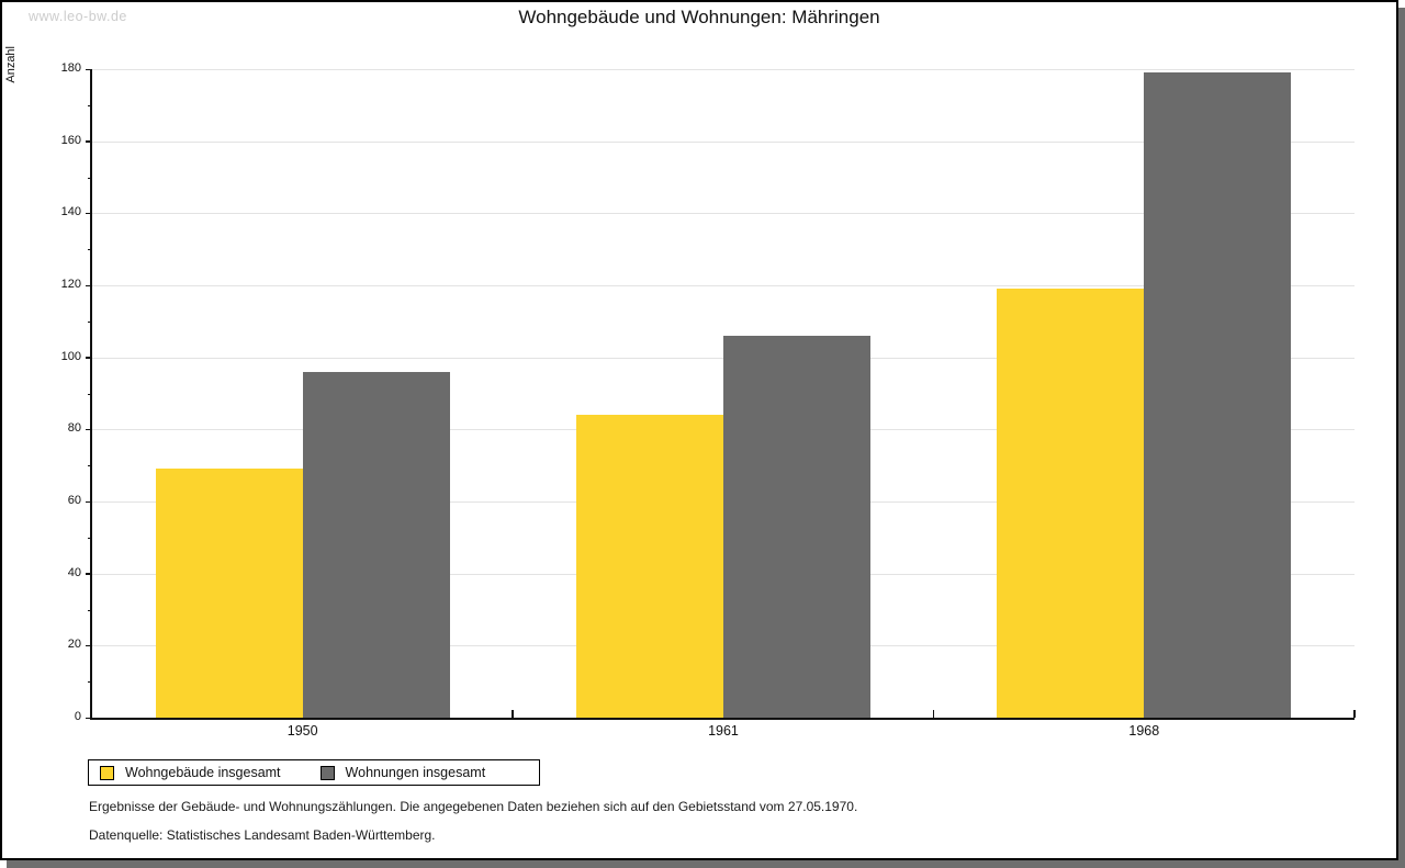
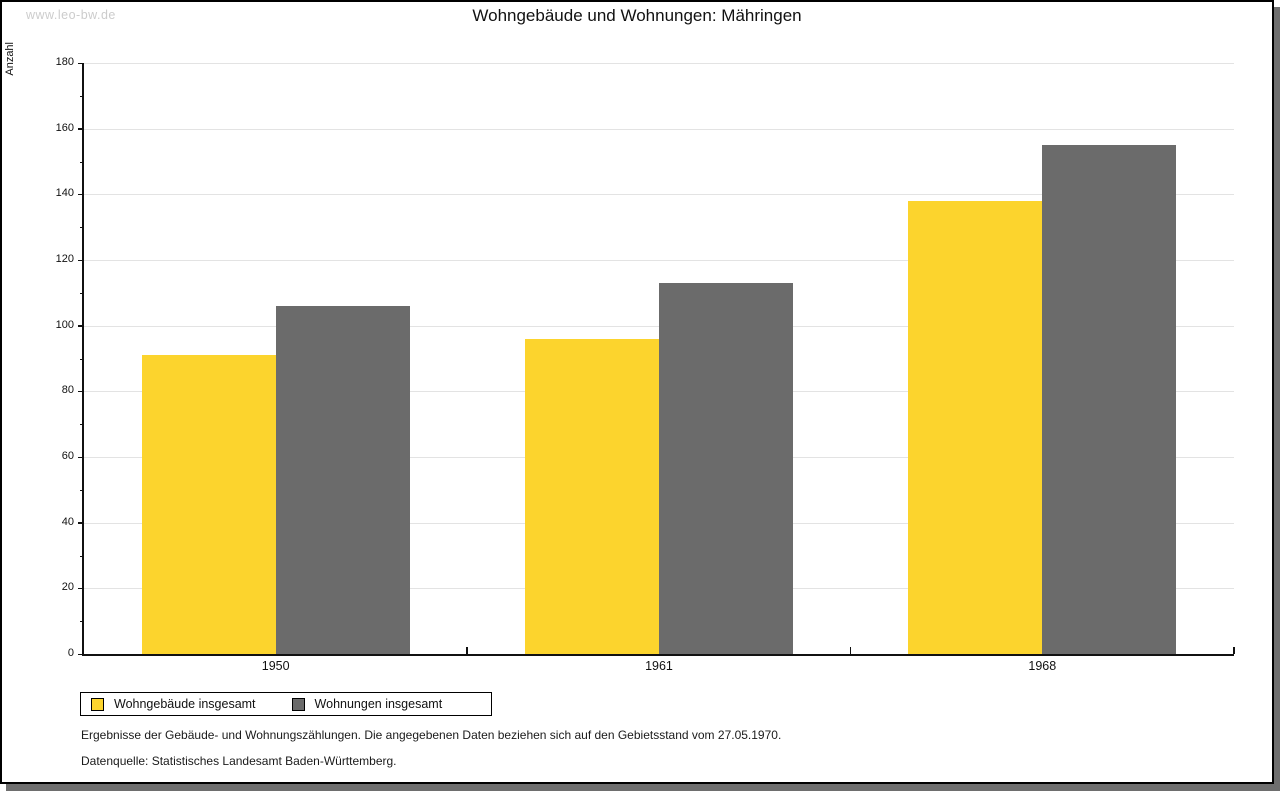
Wohngebäude insgesamt/1950: 69 -> 91
Wohnungen insgesamt/1950: 96 -> 106
Wohngebäude insgesamt/1961: 84 -> 96
Wohnungen insgesamt/1961: 106 -> 113
Wohngebäude insgesamt/1968: 119 -> 138
Wohnungen insgesamt/1968: 179 -> 155
